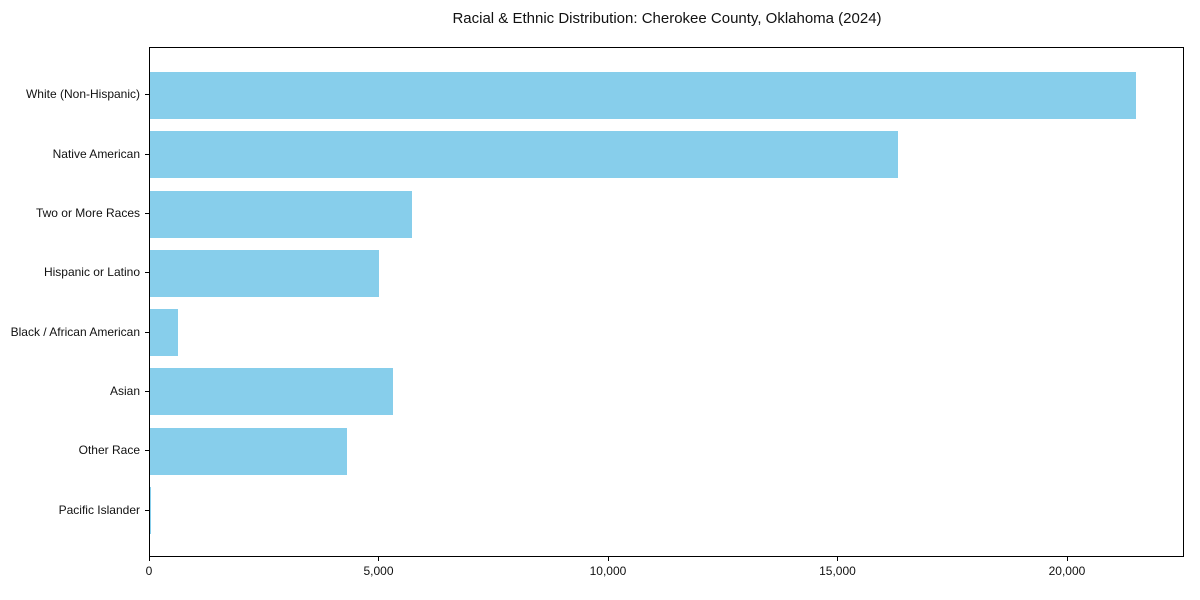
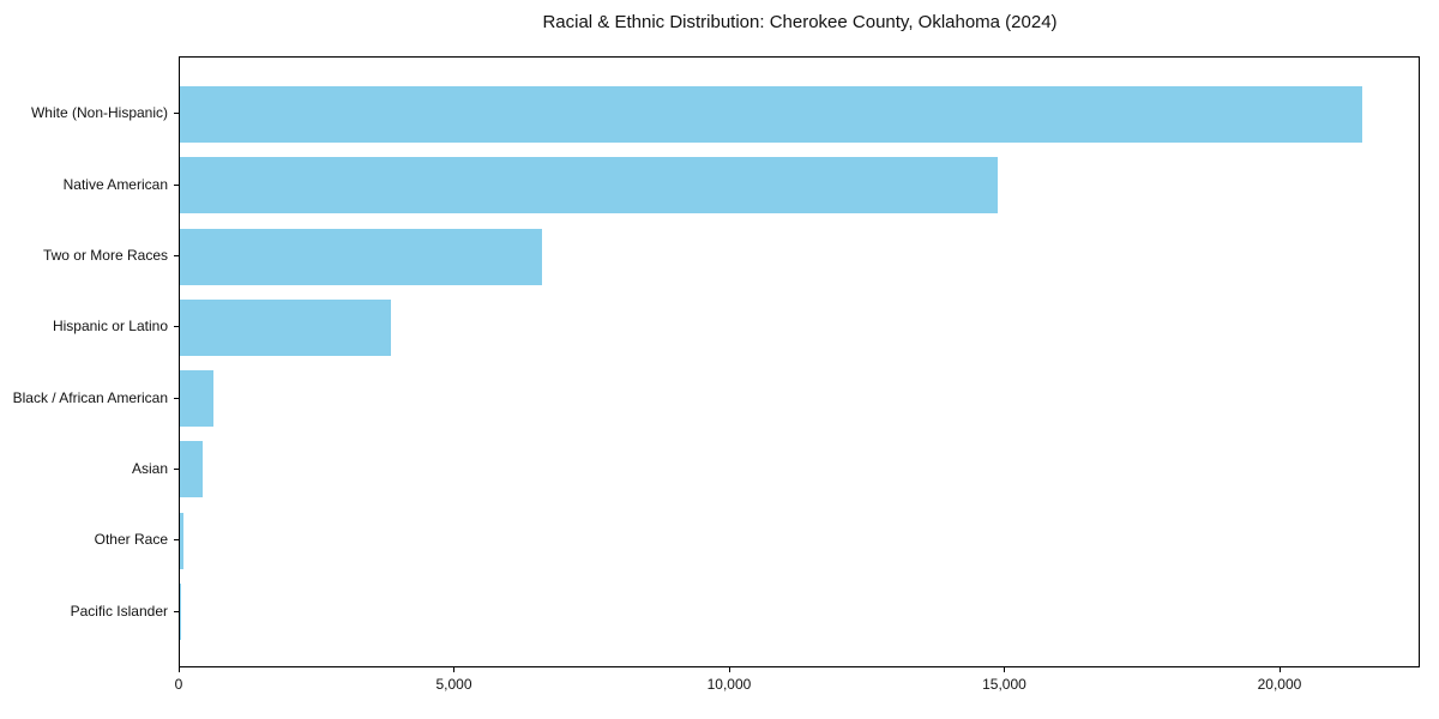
Native American: 16300 -> 14900
Two or More Races: 5700 -> 6600
Hispanic or Latino: 5000 -> 3800
Asian: 5300 -> 400
Other Race: 4300 -> 100
